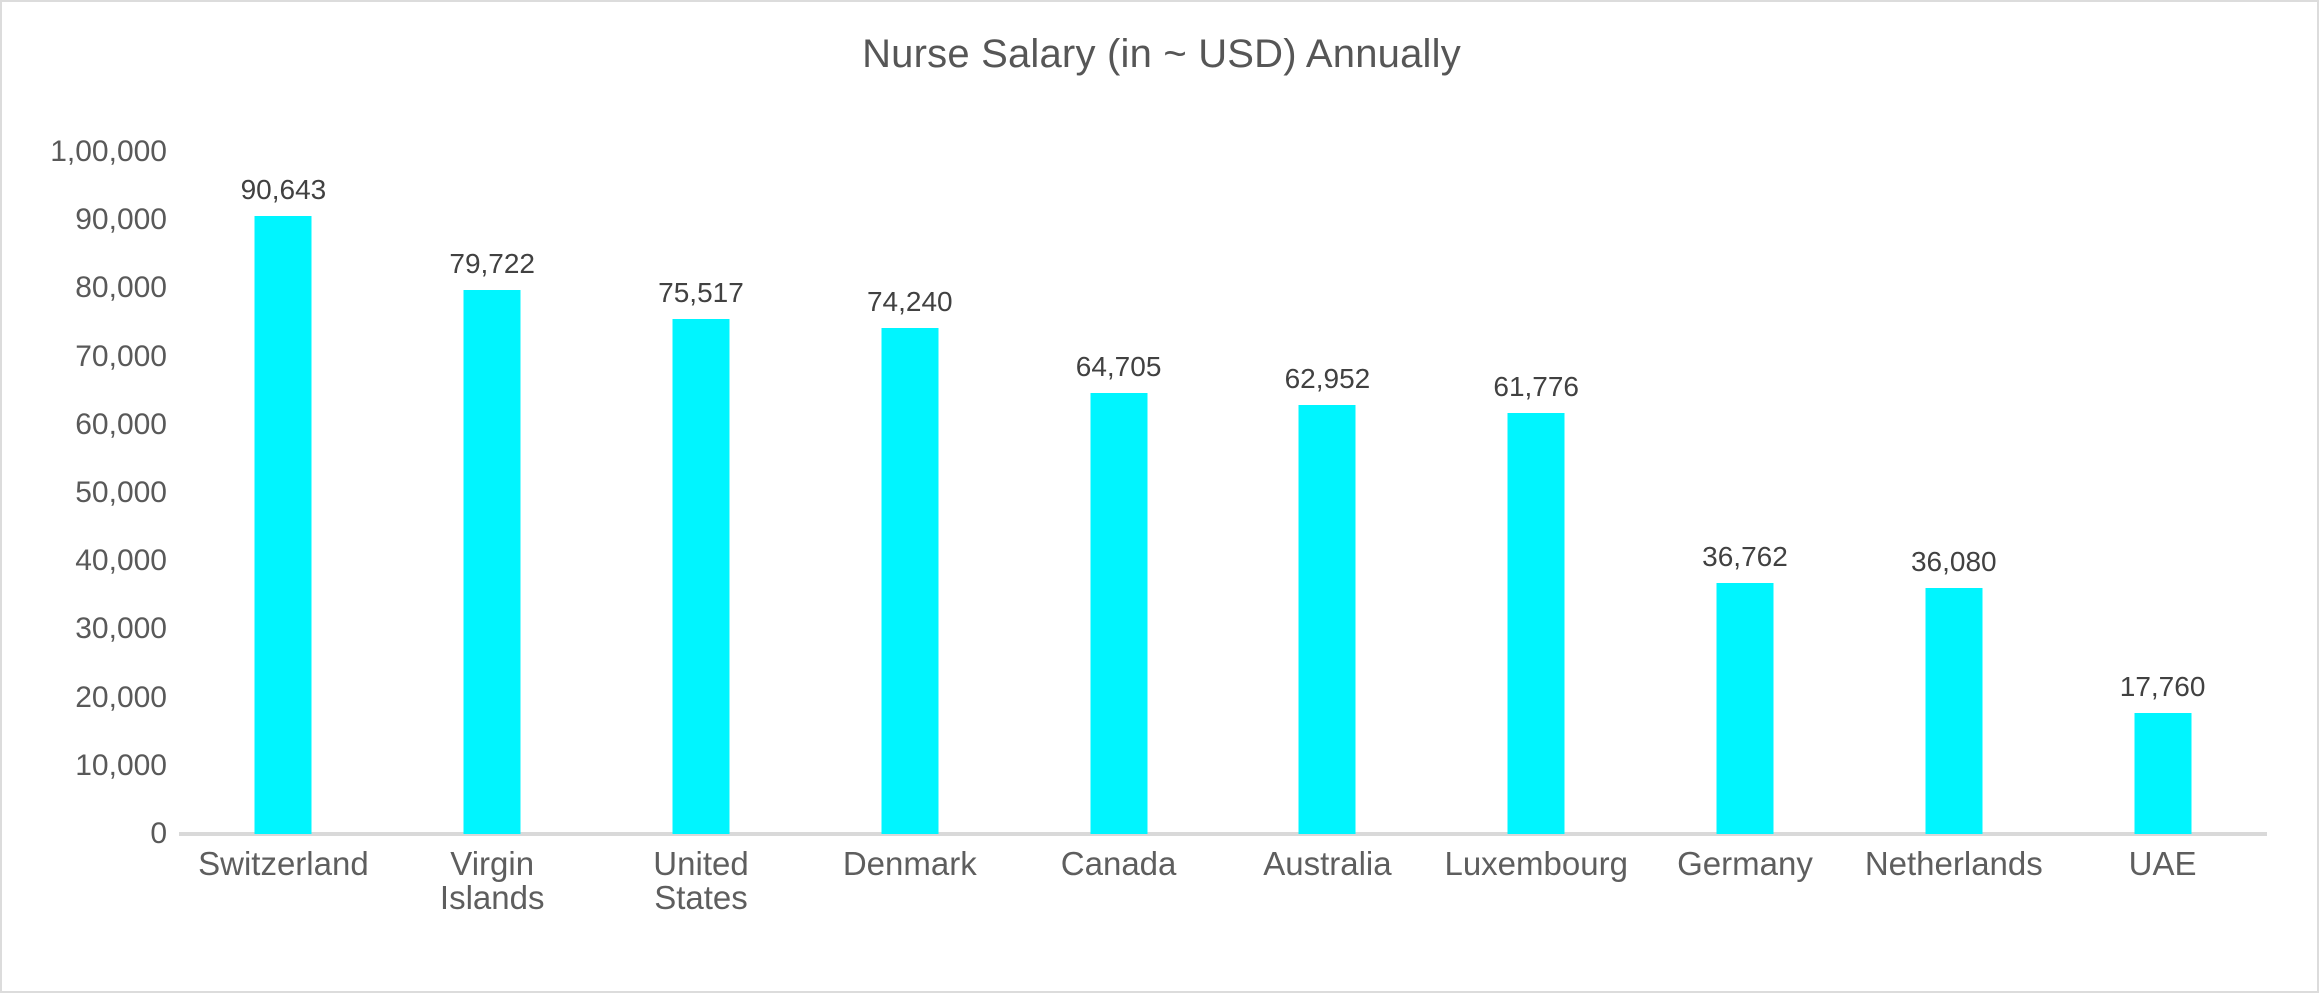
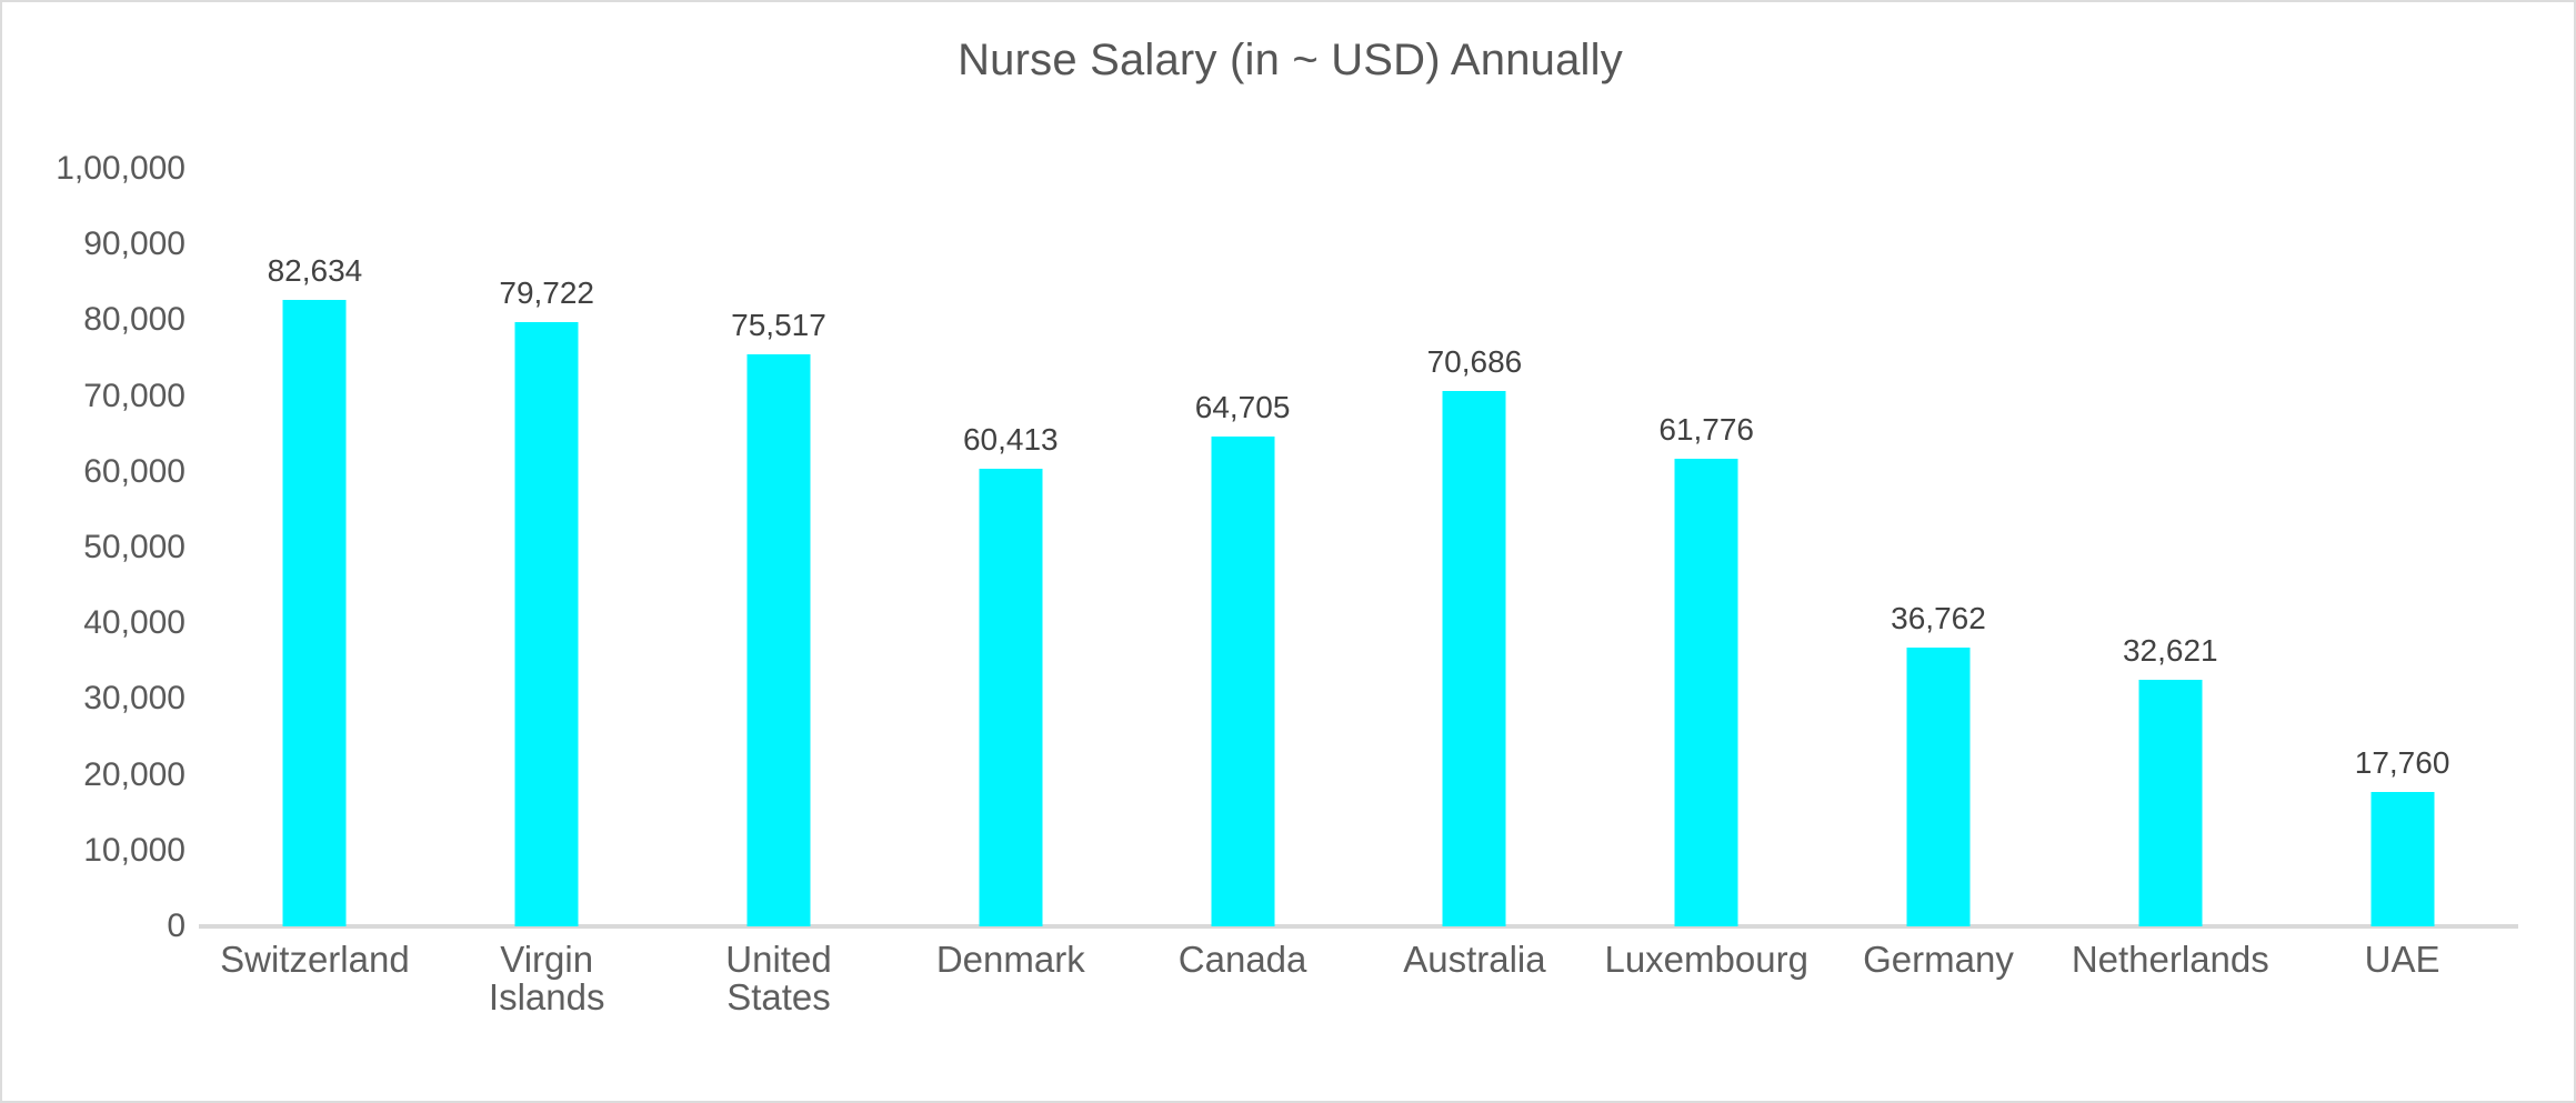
Switzerland: 90,643 -> 82,634
Denmark: 74,240 -> 60,413
Australia: 62,952 -> 70,686
Netherlands: 36,080 -> 32,621
